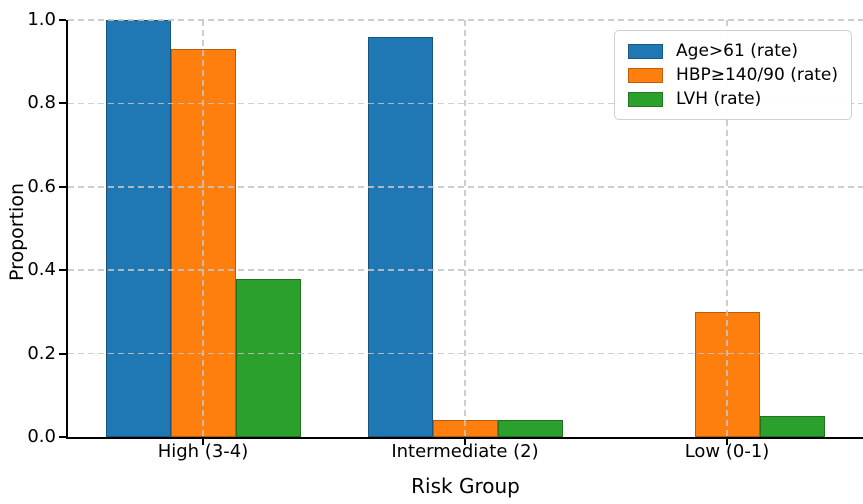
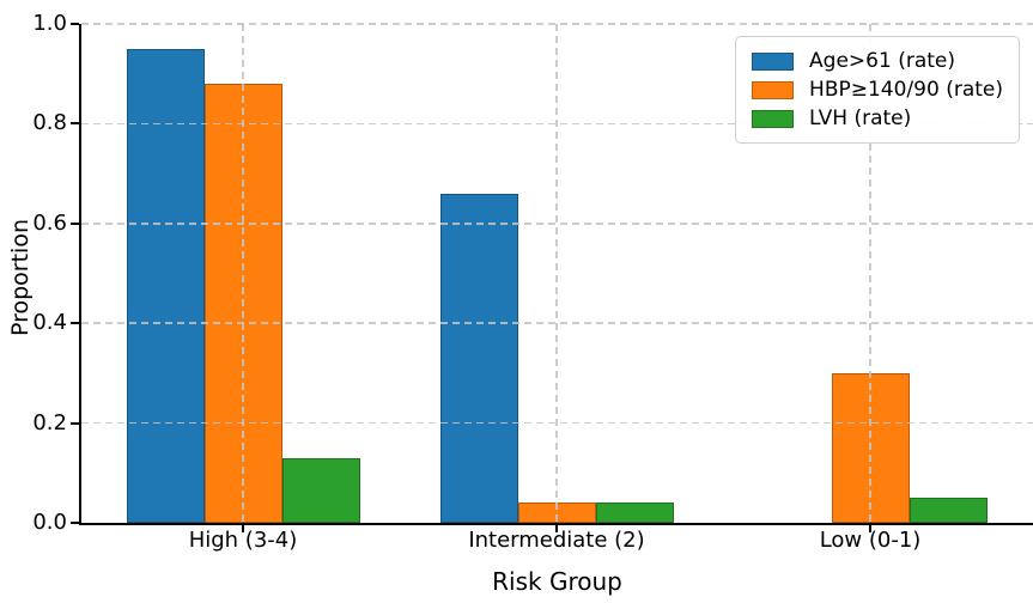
Age>61 (rate)/High (3-4): 1.00 -> 0.95
HBP≥140/90 (rate)/High (3-4): 0.93 -> 0.88
LVH (rate)/High (3-4): 0.38 -> 0.13
Age>61 (rate)/Intermediate (2): 0.96 -> 0.66
